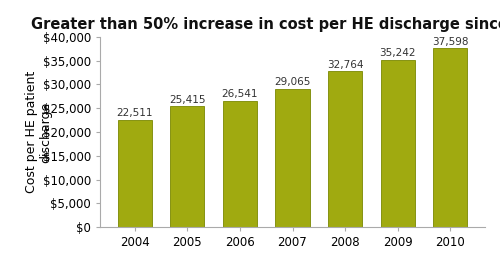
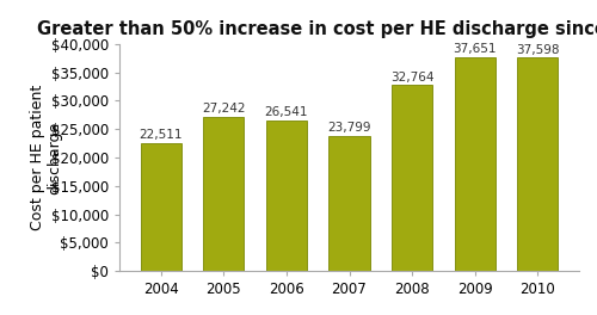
2005: 25,415 -> 27,242
2007: 29,065 -> 23,799
2009: 35,242 -> 37,651
